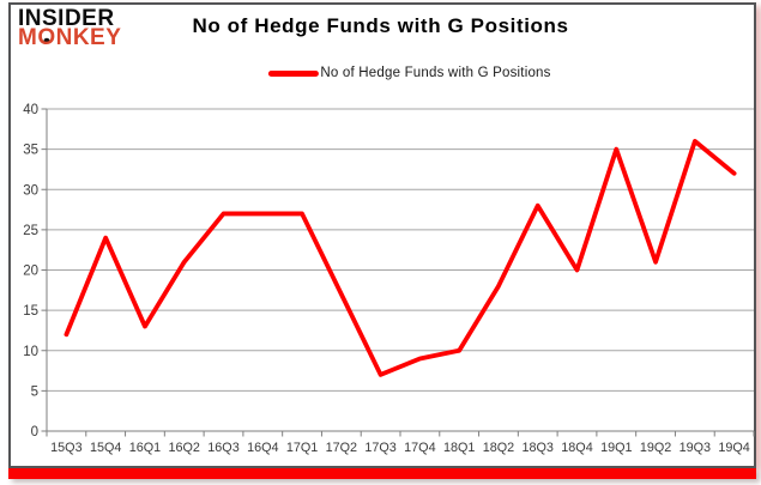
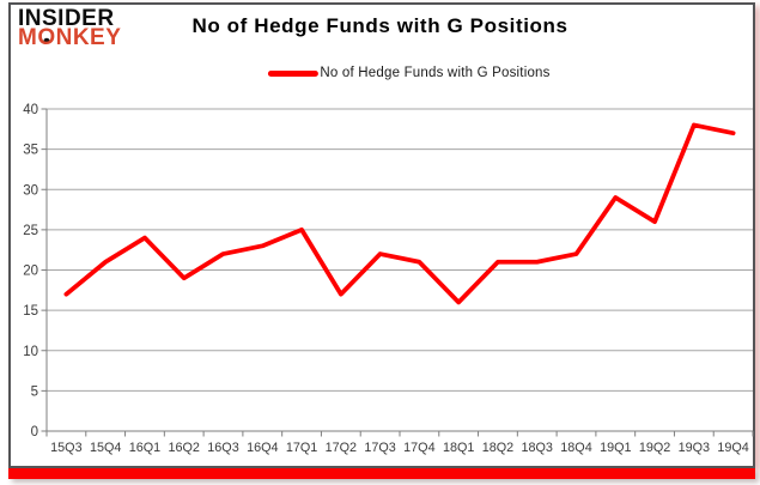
15Q3: 12 -> 17
15Q4: 24 -> 21
16Q1: 13 -> 24
16Q2: 21 -> 19
16Q3: 27 -> 22
16Q4: 27 -> 23
17Q1: 27 -> 25
17Q3: 7 -> 22
17Q4: 9 -> 21
18Q1: 10 -> 16
18Q2: 18 -> 21
18Q3: 28 -> 21
18Q4: 20 -> 22
19Q1: 35 -> 29
19Q2: 21 -> 26
19Q3: 36 -> 38
19Q4: 32 -> 37
